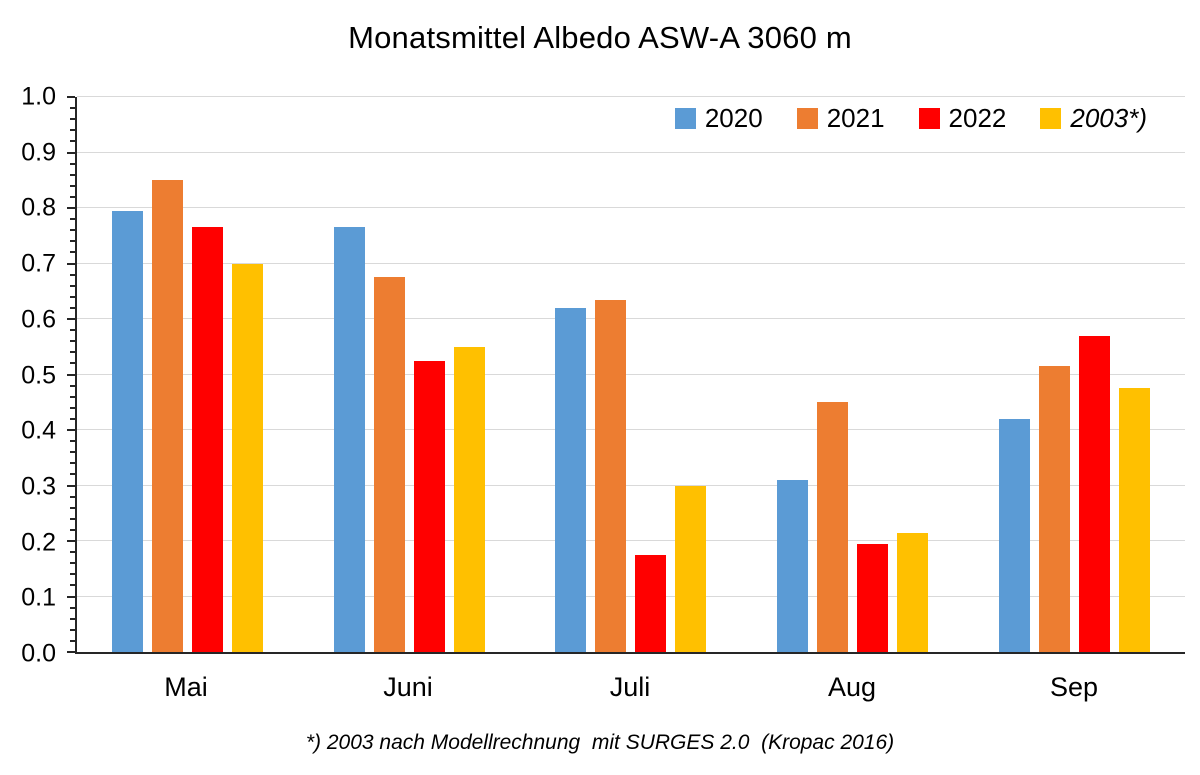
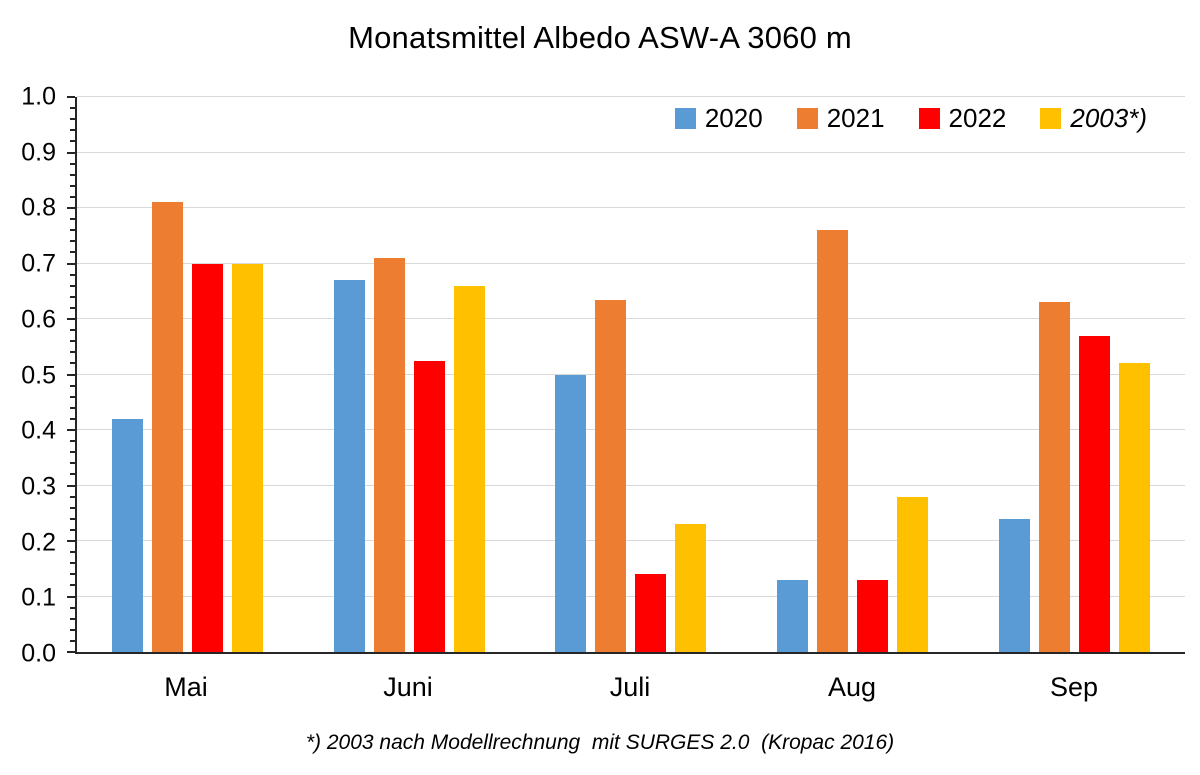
2020/Mai: 0.80 -> 0.42
2021/Mai: 0.85 -> 0.81
2022/Mai: 0.77 -> 0.70
2020/Juni: 0.77 -> 0.67
2021/Juni: 0.68 -> 0.71
2003*)/Juni: 0.55 -> 0.66
2020/Juli: 0.62 -> 0.50
2022/Juli: 0.17 -> 0.14
2003*)/Juli: 0.30 -> 0.23
2020/Aug: 0.31 -> 0.13
2021/Aug: 0.45 -> 0.76
2022/Aug: 0.20 -> 0.13
2003*)/Aug: 0.21 -> 0.28
2020/Sep: 0.42 -> 0.24
2021/Sep: 0.52 -> 0.63
2003*)/Sep: 0.47 -> 0.52
